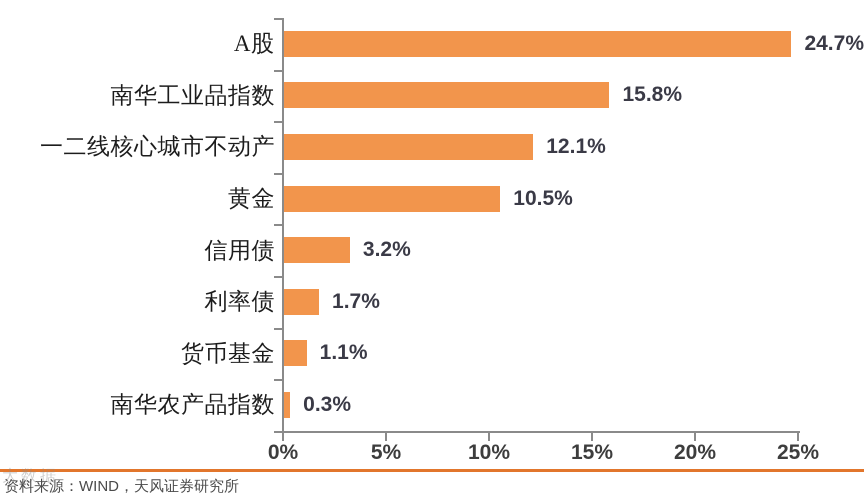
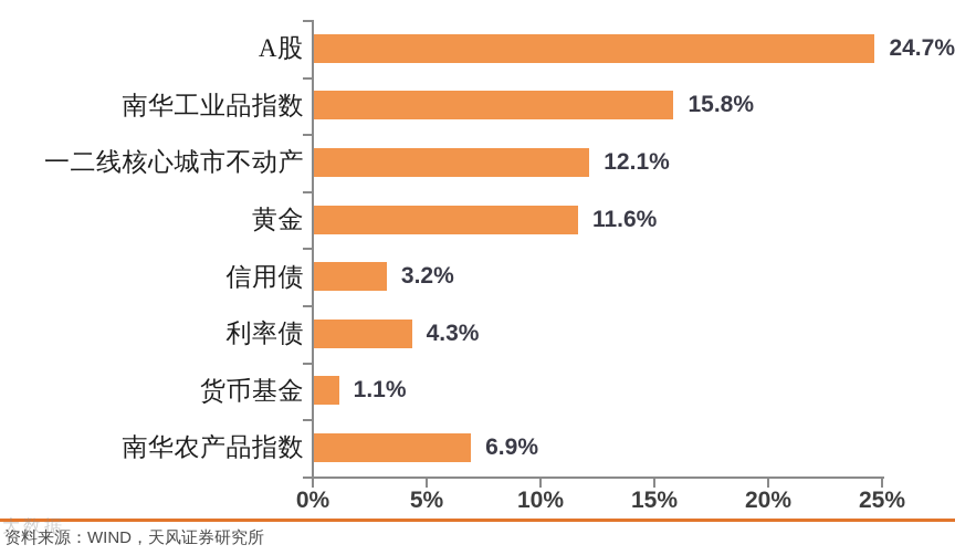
黄金: 10.5% -> 11.6%
利率债: 1.7% -> 4.3%
南华农产品指数: 0.3% -> 6.9%
